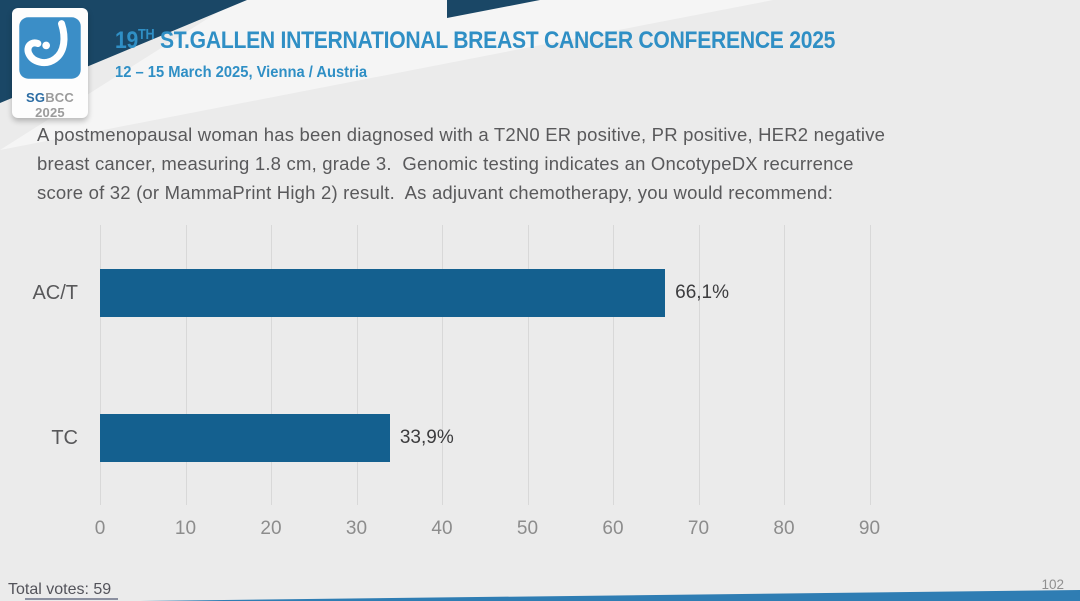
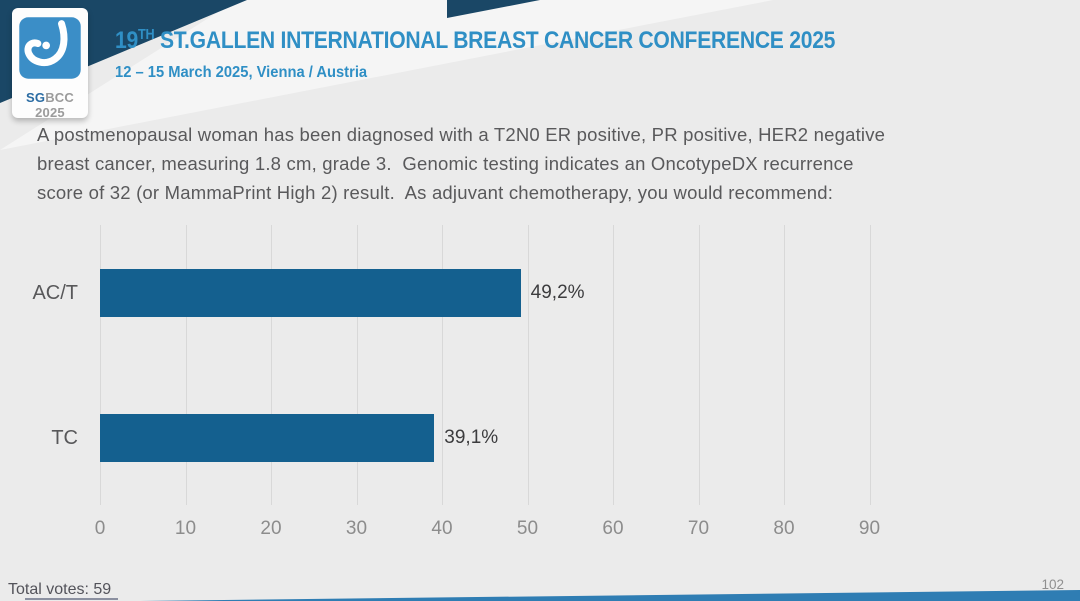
AC/T: 66,1% -> 49,2%
TC: 33,9% -> 39,1%
